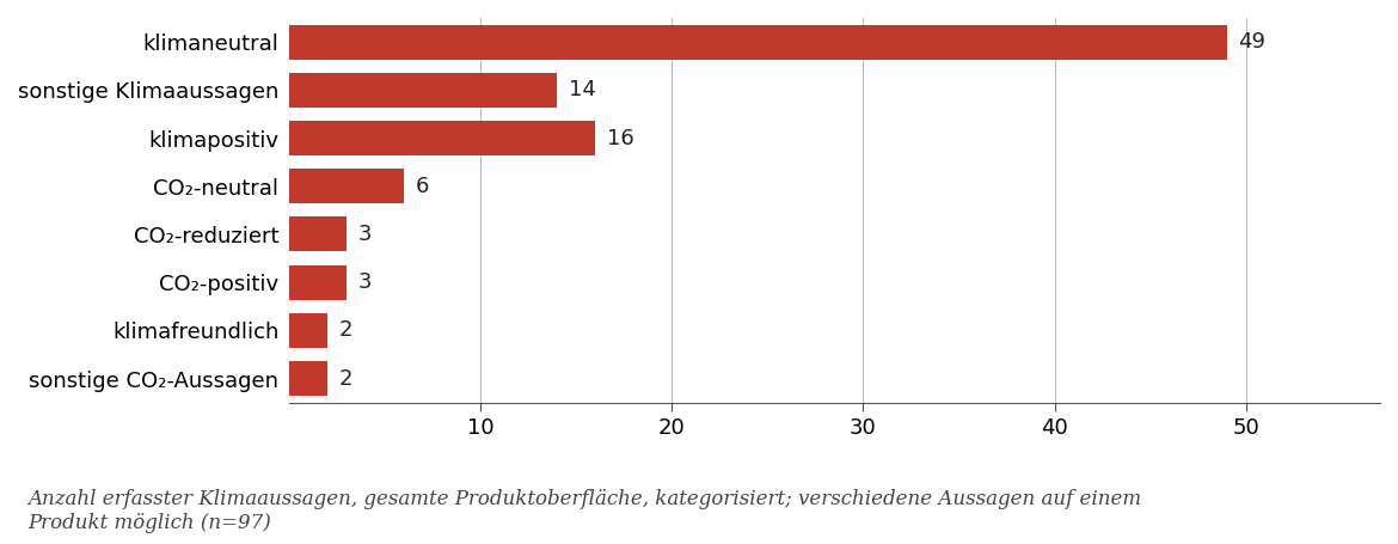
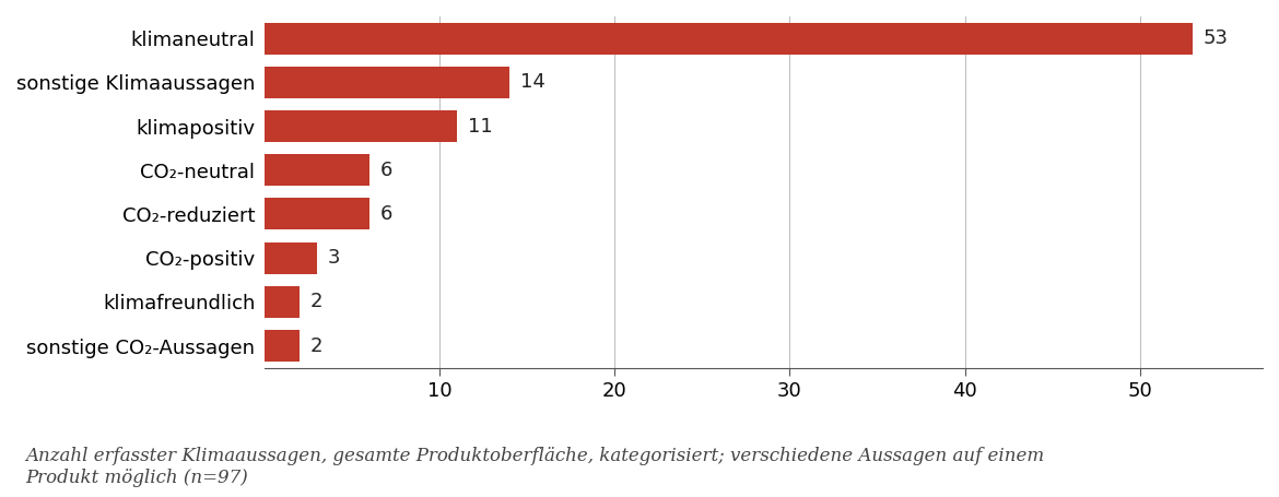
klimaneutral: 49 -> 53
klimapositiv: 16 -> 11
CO₂-reduziert: 3 -> 6
